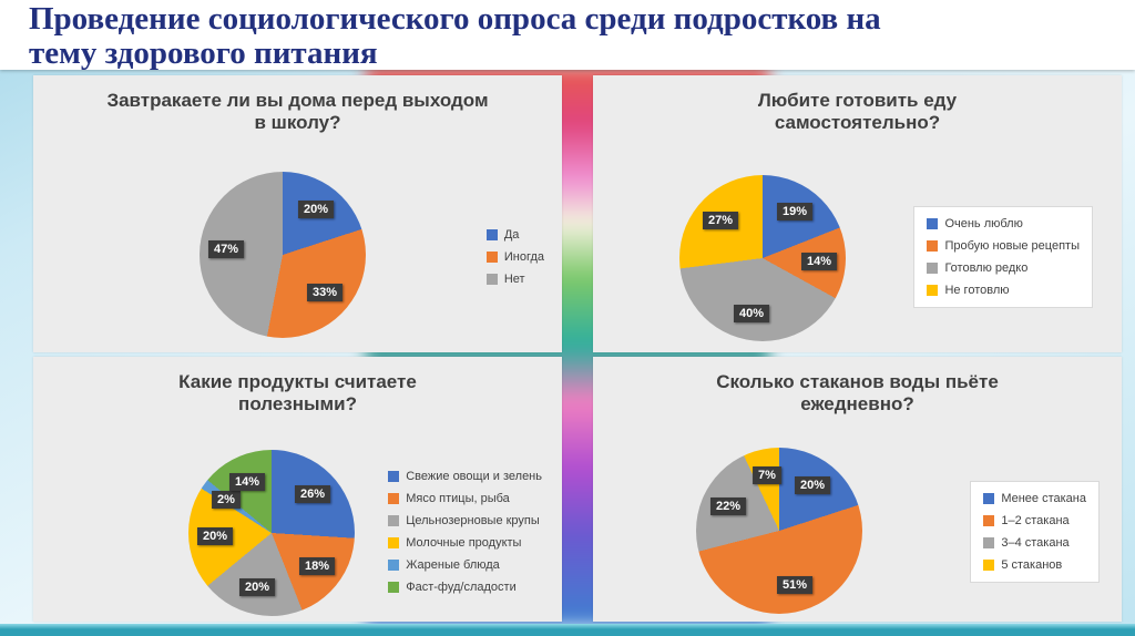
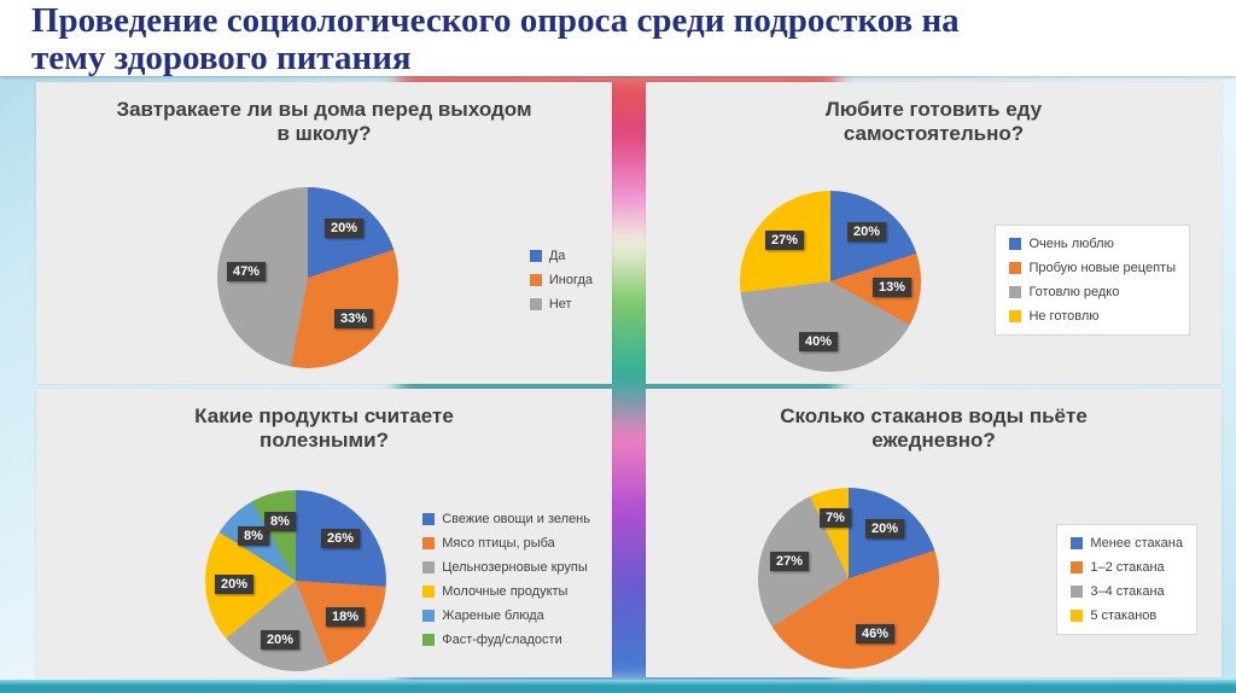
Любите готовить еду самостоятельно?/Очень люблю: 19% -> 20%
Любите готовить еду самостоятельно?/Пробую новые рецепты: 14% -> 13%
Какие продукты считаете полезными?/Жареные блюда: 2% -> 8%
Какие продукты считаете полезными?/Фаст-фуд/сладости: 14% -> 8%
Сколько стаканов воды пьёте ежедневно?/1–2 стакана: 51% -> 46%
Сколько стаканов воды пьёте ежедневно?/3–4 стакана: 22% -> 27%
